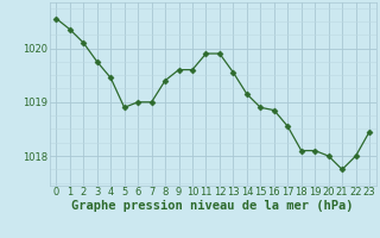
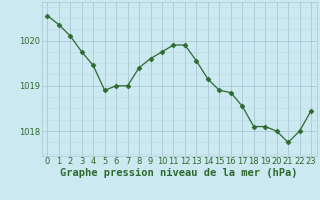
10: 1019.60 -> 1019.75
